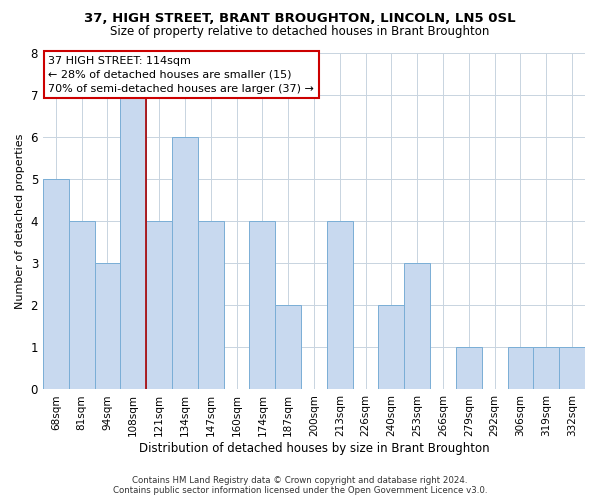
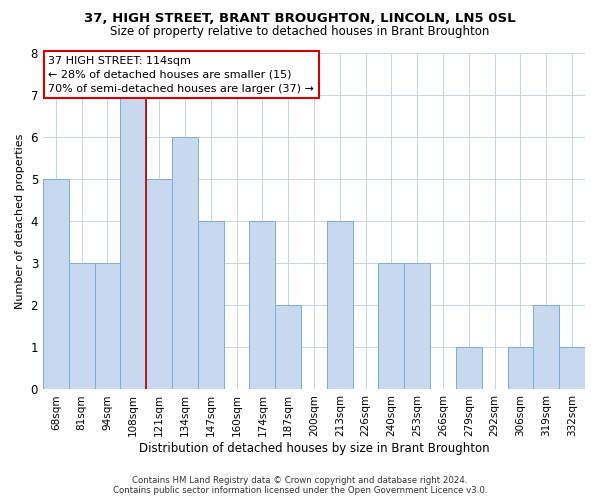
81sqm: 4 -> 3
121sqm: 4 -> 5
240sqm: 2 -> 3
319sqm: 1 -> 2
